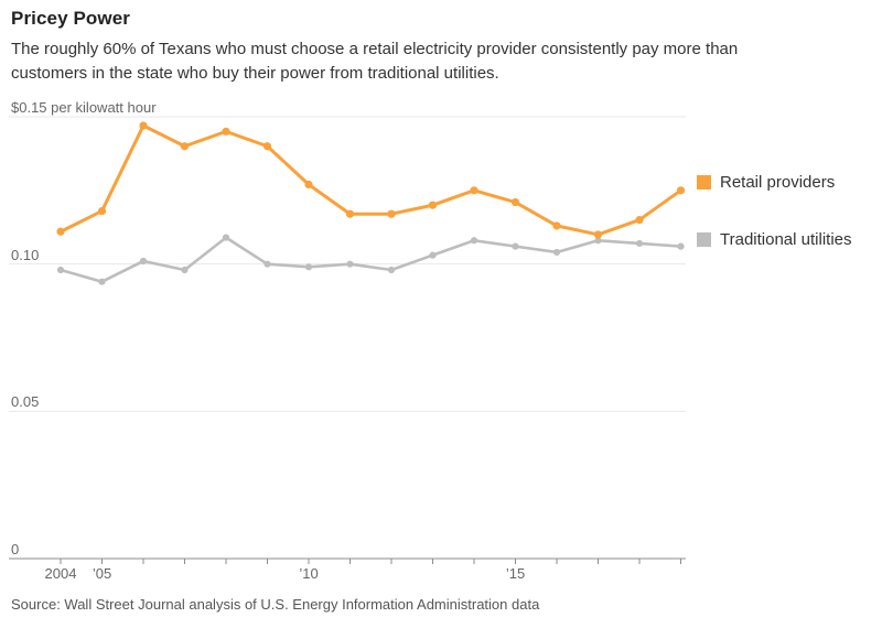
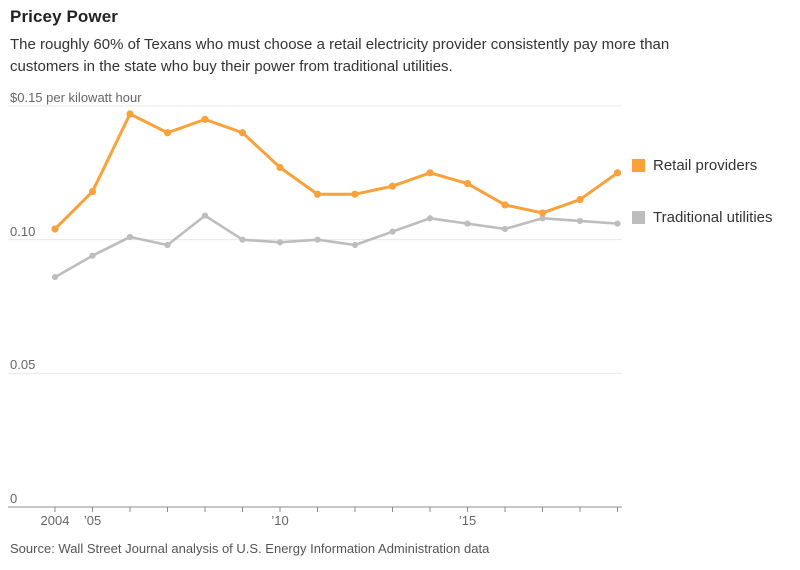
Retail providers/2004: 0.111 -> 0.104
Traditional utilities/2004: 0.098 -> 0.086
